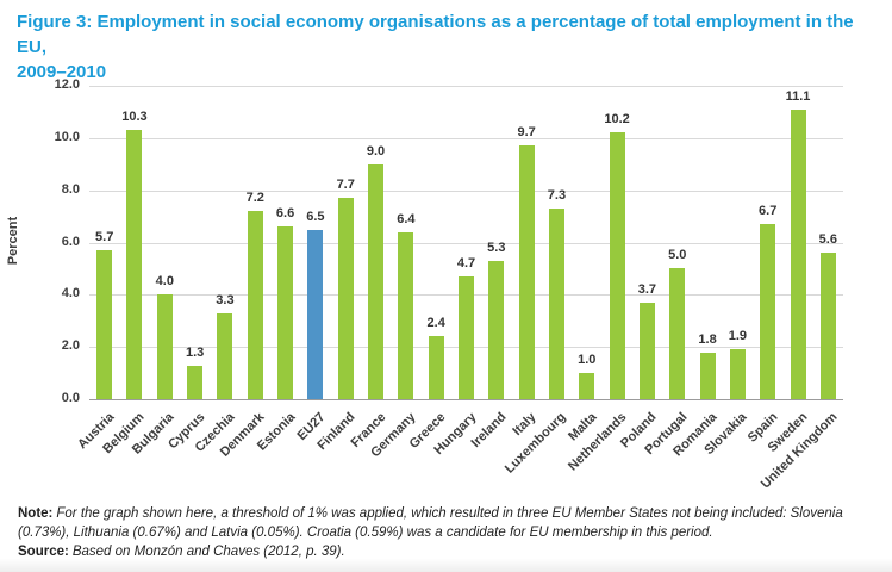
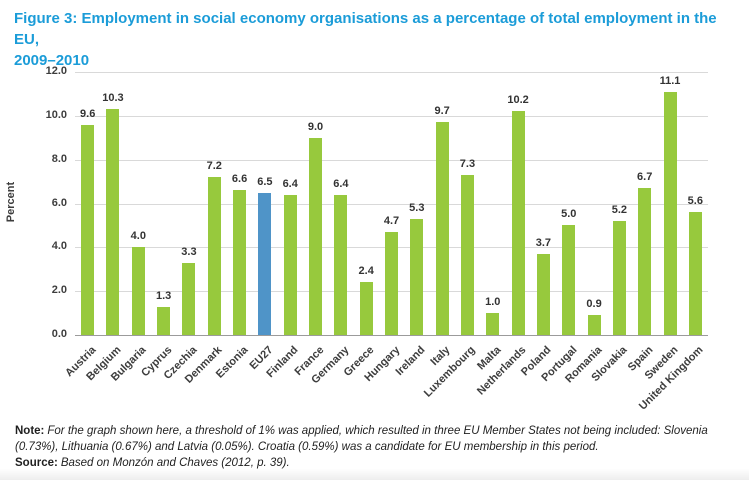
Austria: 5.7 -> 9.6
Finland: 7.7 -> 6.4
Romania: 1.8 -> 0.9
Slovakia: 1.9 -> 5.2
